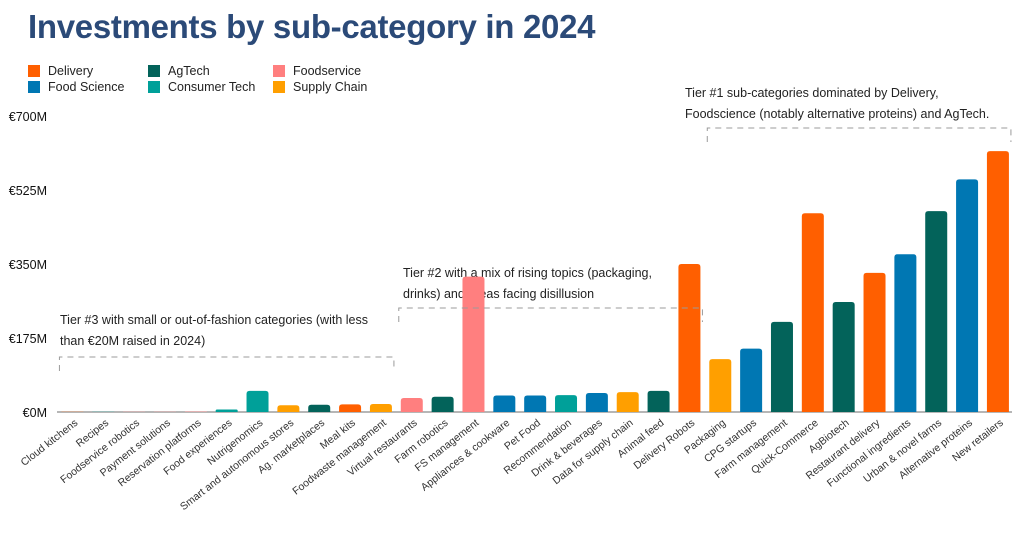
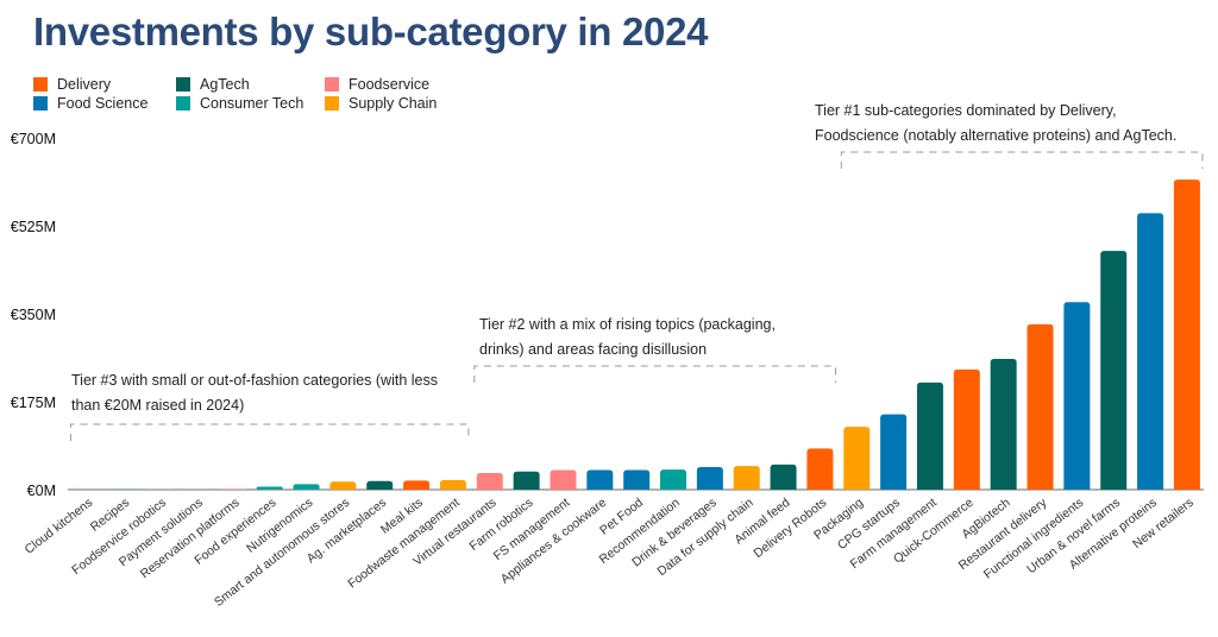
Nutrigenomics: €50M -> €10M
FS management: €320M -> €40M
Delivery Robots: €350M -> €80M
Quick-Commerce: €470M -> €240M
